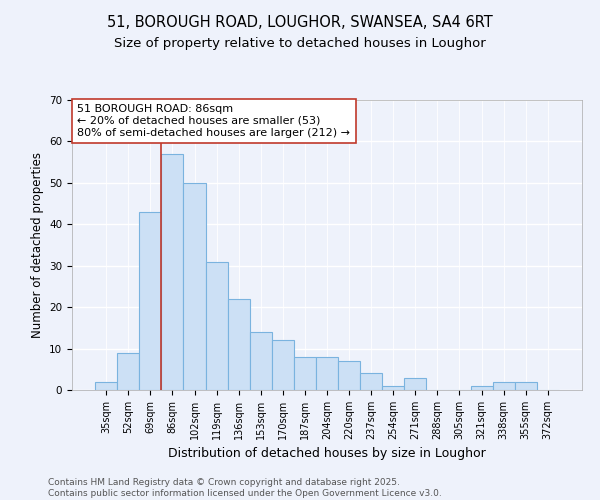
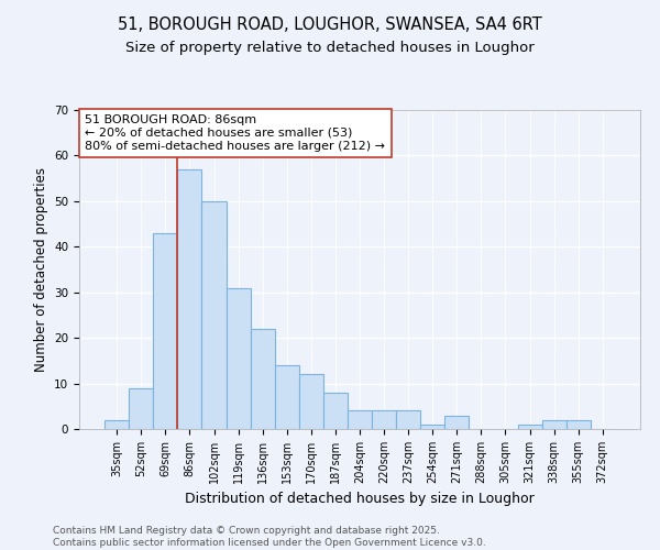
204sqm: 8 -> 4
220sqm: 7 -> 4
